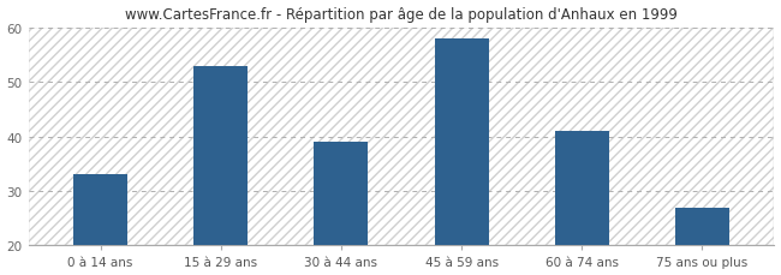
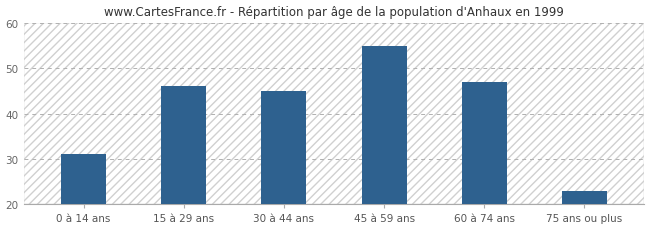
0 à 14 ans: 33 -> 31
15 à 29 ans: 53 -> 46
30 à 44 ans: 39 -> 45
45 à 59 ans: 58 -> 55
60 à 74 ans: 41 -> 47
75 ans ou plus: 27 -> 23
